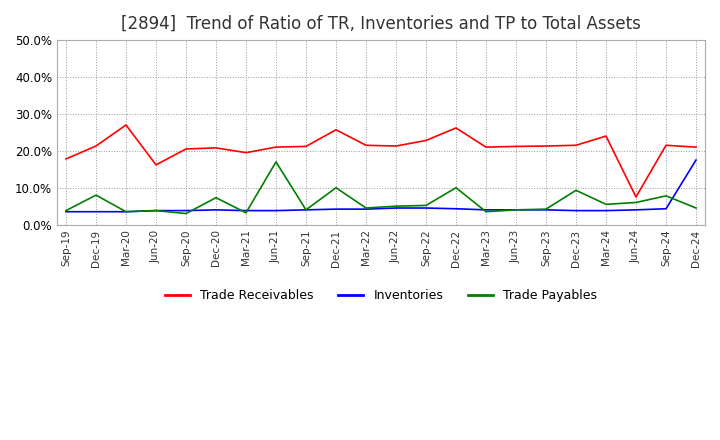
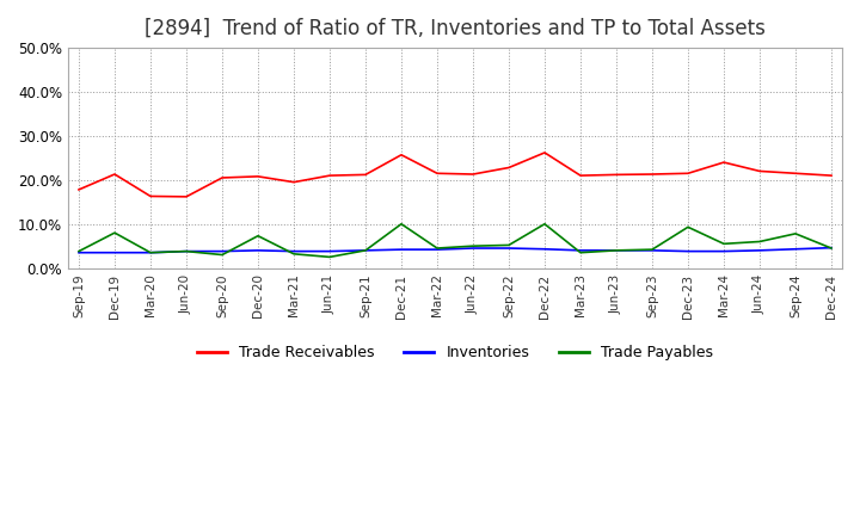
Trade Receivables/Mar-20: 27.0% -> 16.3%
Trade Payables/Jun-21: 17.0% -> 2.5%
Trade Receivables/Jun-24: 7.5% -> 22.0%
Inventories/Dec-24: 17.5% -> 4.6%
